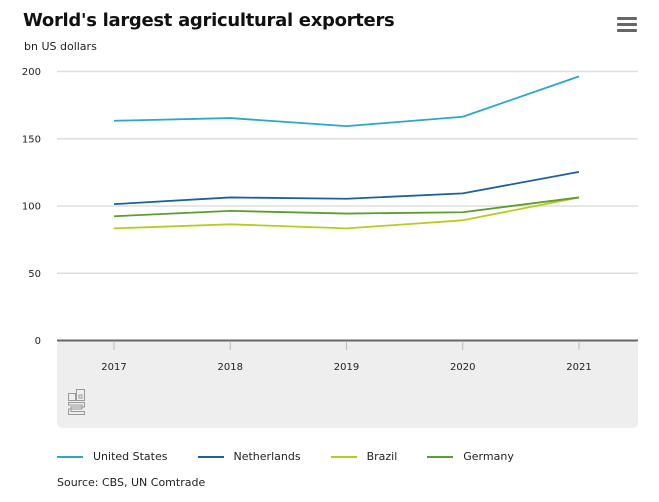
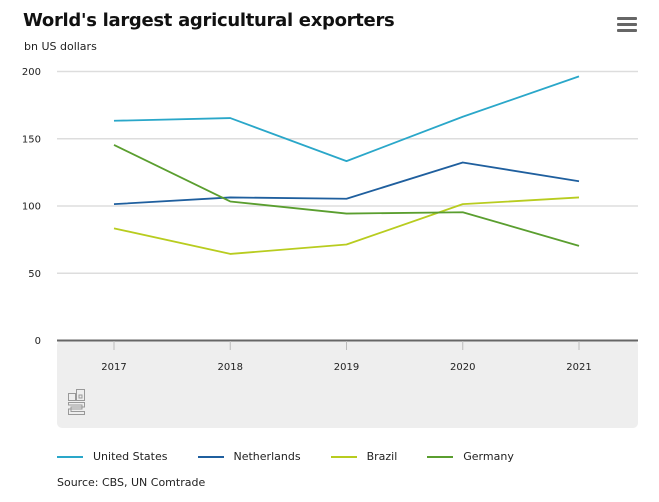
Germany/2017: 92 -> 145
Brazil/2018: 86 -> 64
Germany/2018: 96 -> 103
United States/2019: 159 -> 133
Brazil/2019: 83 -> 71
Netherlands/2020: 109 -> 132
Brazil/2020: 89 -> 101
Netherlands/2021: 125 -> 118
Germany/2021: 106 -> 70
